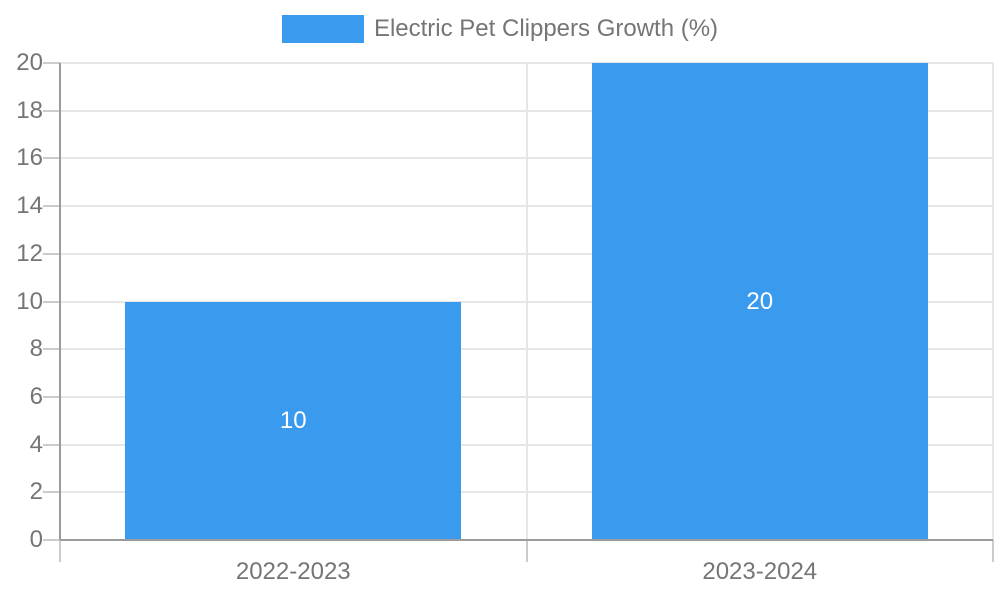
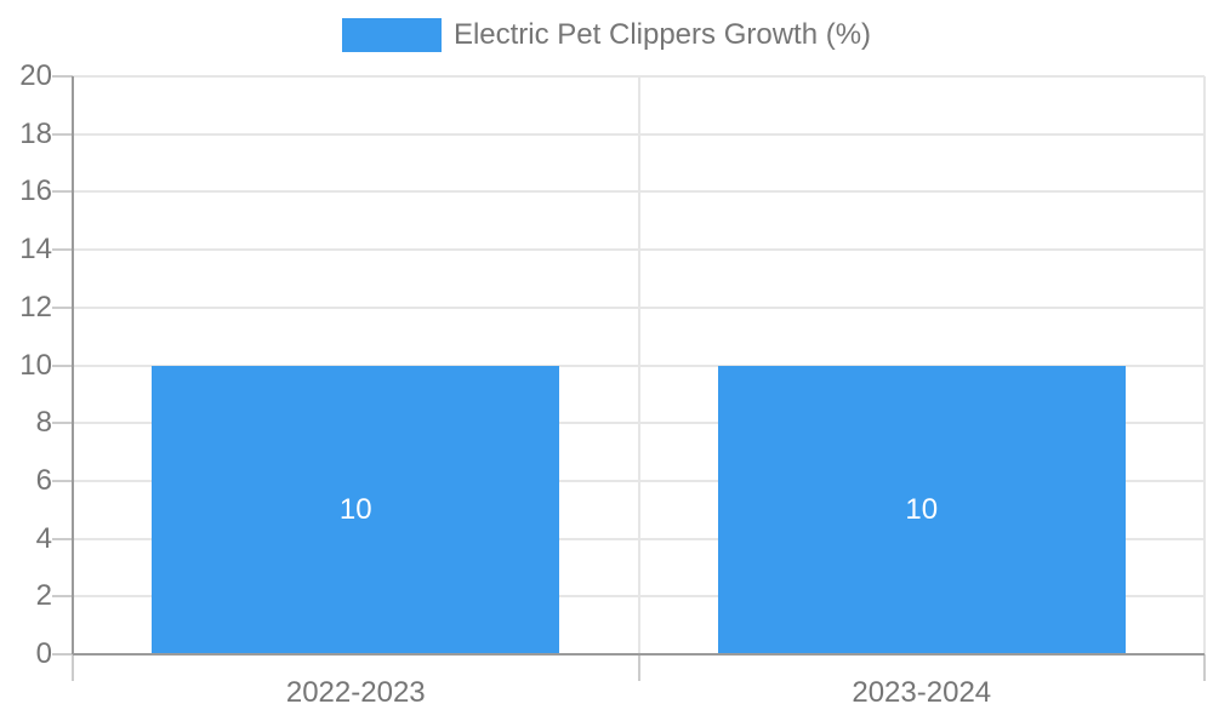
2023-2024: 20 -> 10
